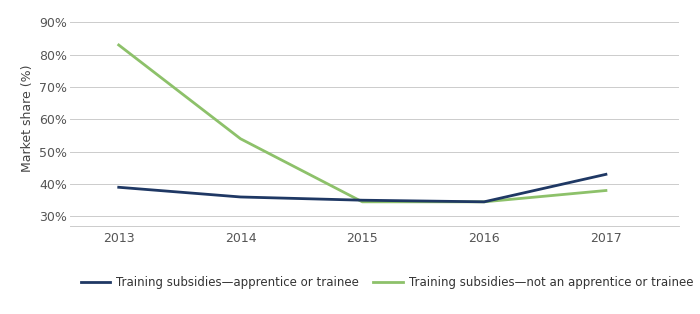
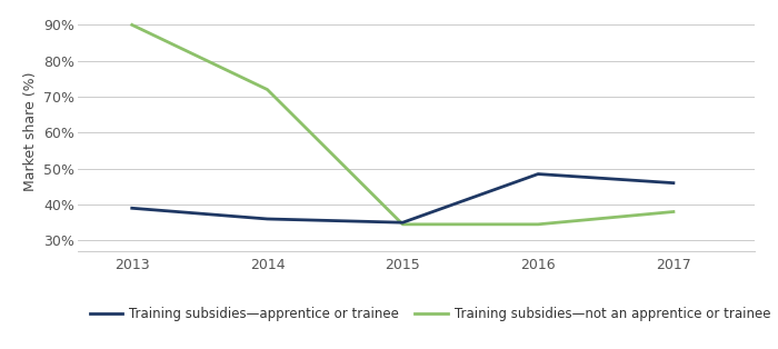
Training subsidies—not an apprentice or trainee/2013: 83.0% -> 90.0%
Training subsidies—not an apprentice or trainee/2014: 54.0% -> 72.0%
Training subsidies—apprentice or trainee/2016: 34.5% -> 48.5%
Training subsidies—apprentice or trainee/2017: 43.0% -> 46.0%
